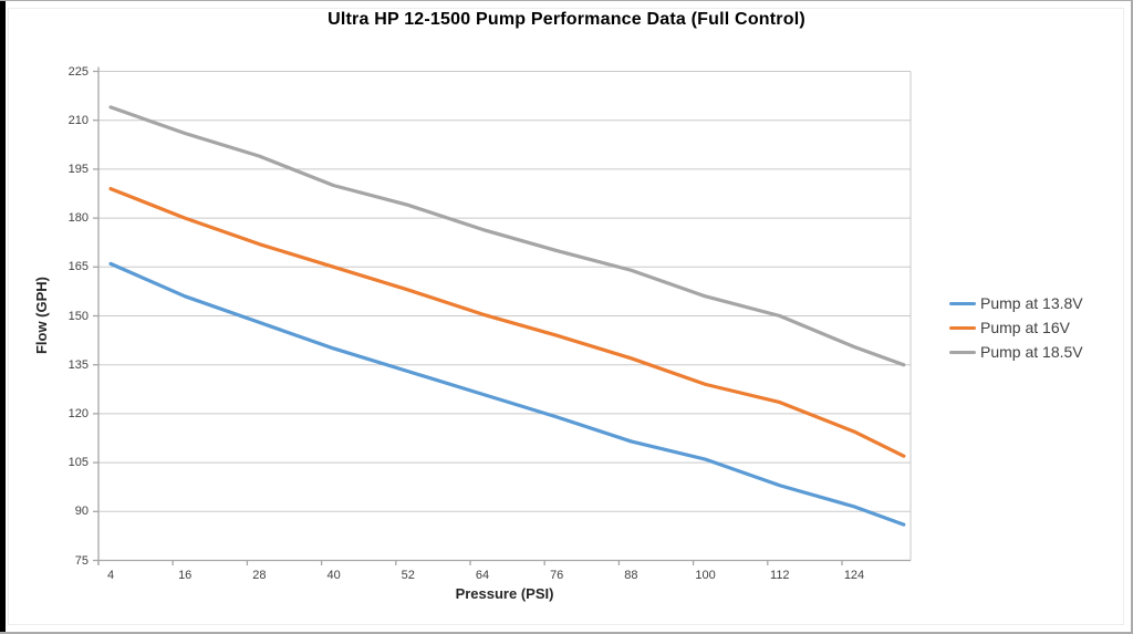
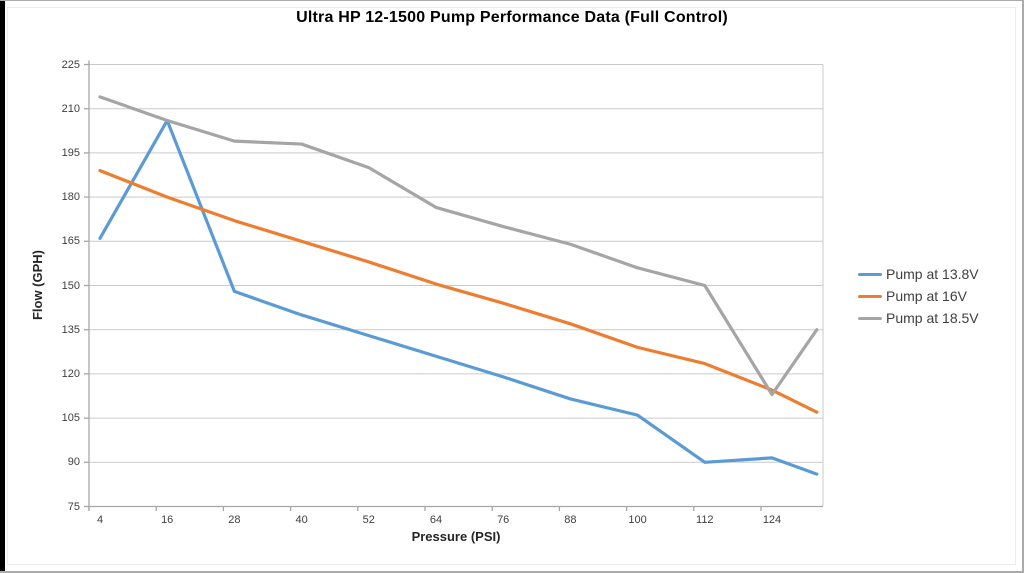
Pump at 13.8V/16: 156 -> 206
Pump at 18.5V/40: 190 -> 198
Pump at 18.5V/52: 184 -> 190
Pump at 13.8V/112: 98 -> 90
Pump at 18.5V/124: 140 -> 113
